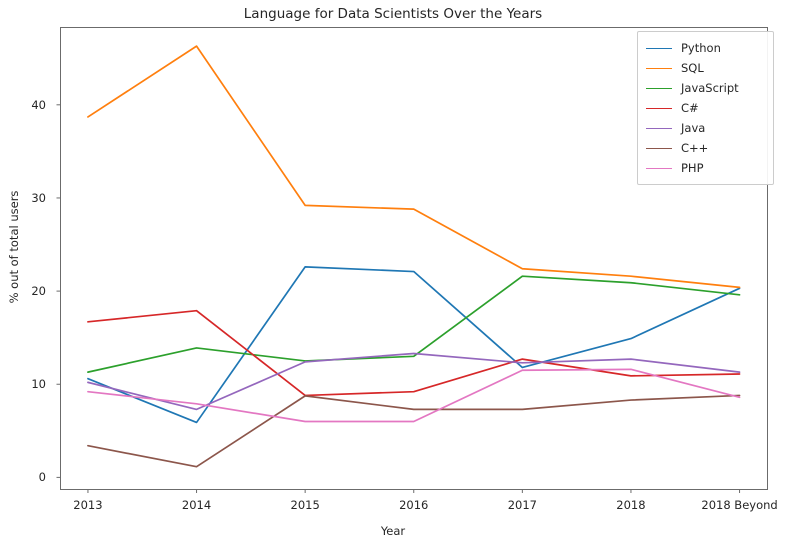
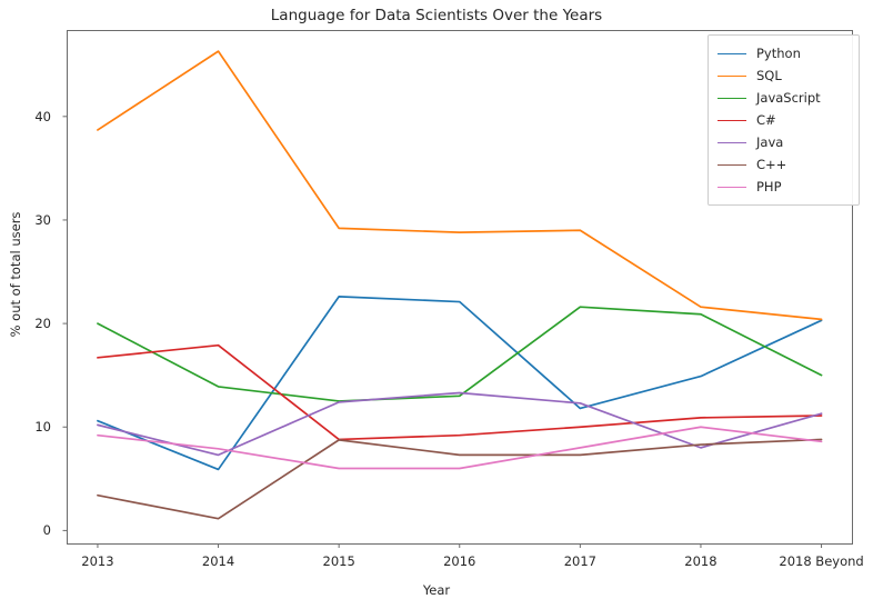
JavaScript/2013: 11 -> 20
SQL/2017: 22 -> 29
C#/2017: 13 -> 10
PHP/2017: 12 -> 8
Java/2018: 13 -> 8
PHP/2018: 12 -> 10
JavaScript/2018 Beyond: 20 -> 15
